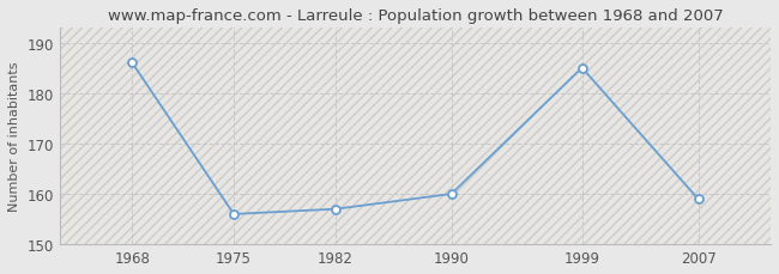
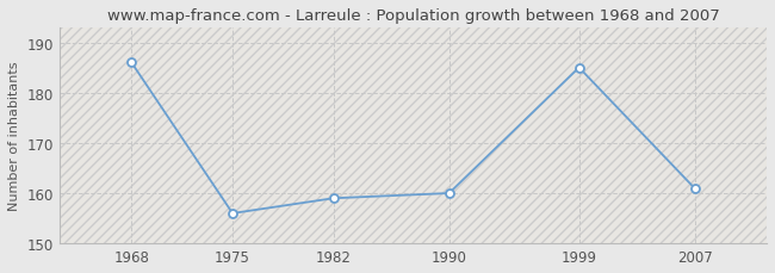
1982: 157 -> 159
2007: 159 -> 161
